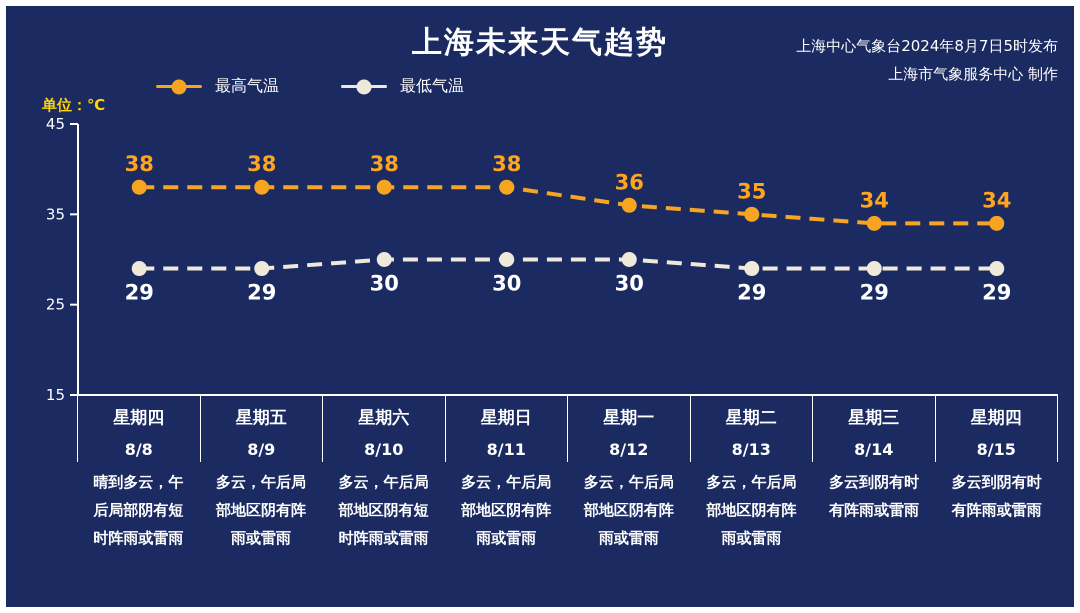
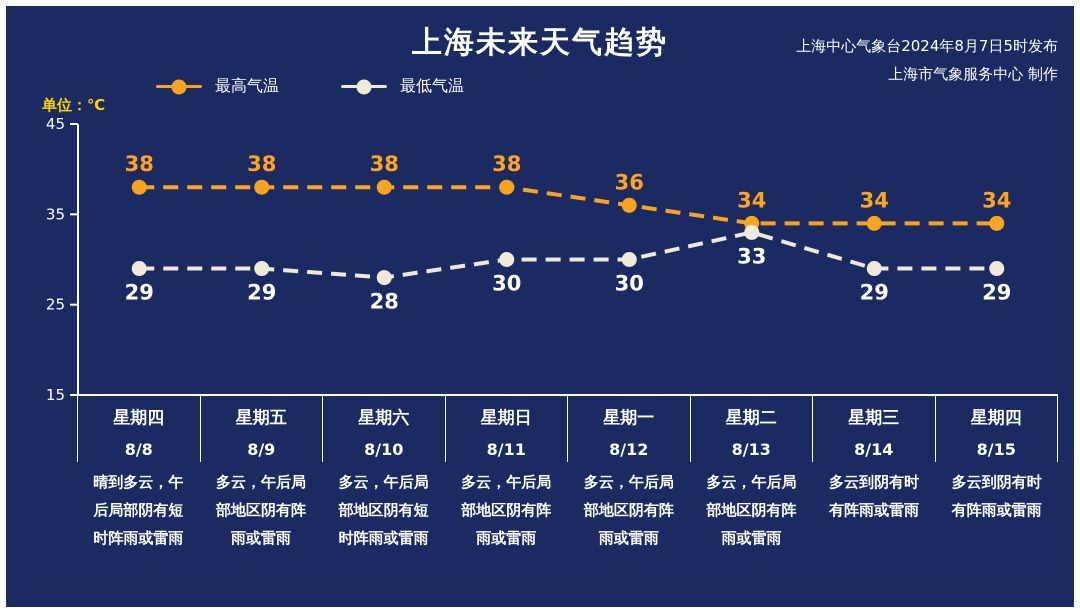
最低气温/8/10: 30 -> 28
最高气温/8/13: 35 -> 34
最低气温/8/13: 29 -> 33
